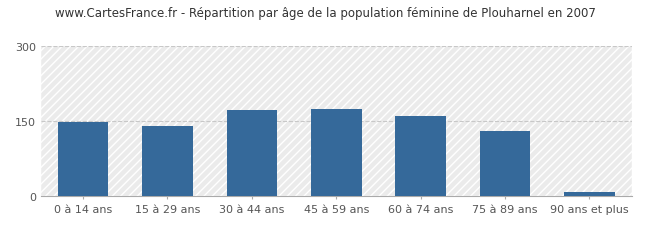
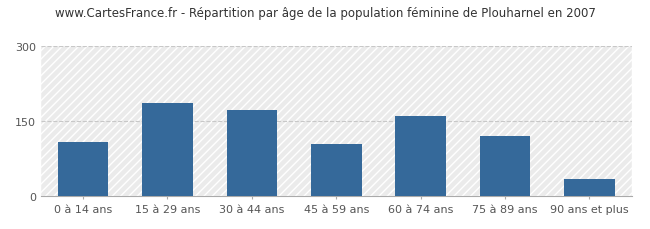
0 à 14 ans: 148 -> 108
15 à 29 ans: 140 -> 186
45 à 59 ans: 173 -> 104
75 à 89 ans: 130 -> 120
90 ans et plus: 8 -> 34
